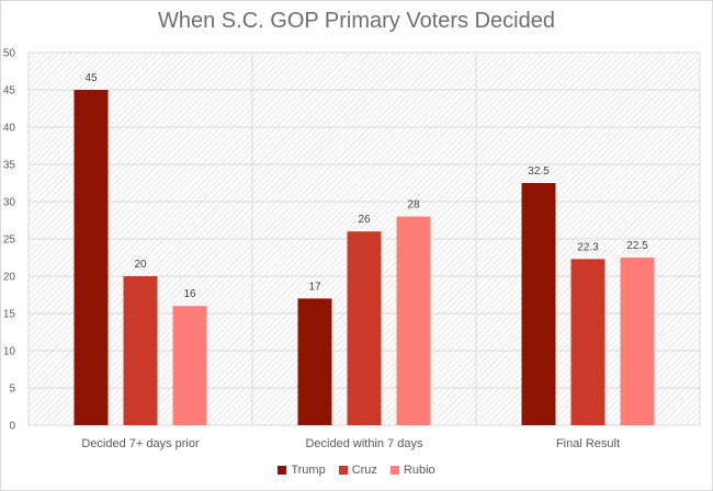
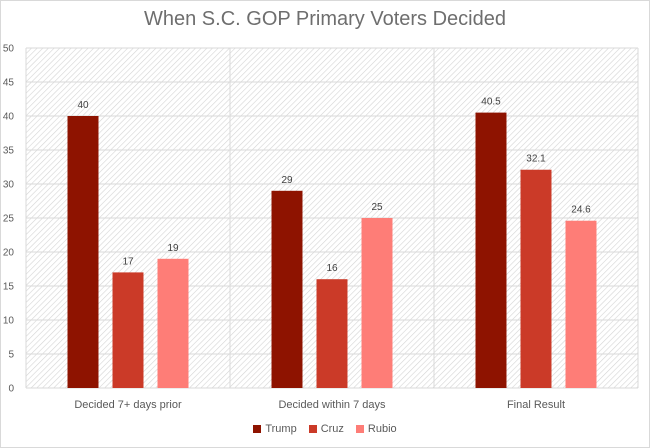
Trump/Decided 7+ days prior: 45 -> 40
Cruz/Decided 7+ days prior: 20 -> 17
Rubio/Decided 7+ days prior: 16 -> 19
Trump/Decided within 7 days: 17 -> 29
Cruz/Decided within 7 days: 26 -> 16
Rubio/Decided within 7 days: 28 -> 25
Trump/Final Result: 32.5 -> 40.5
Cruz/Final Result: 22.3 -> 32.1
Rubio/Final Result: 22.5 -> 24.6
